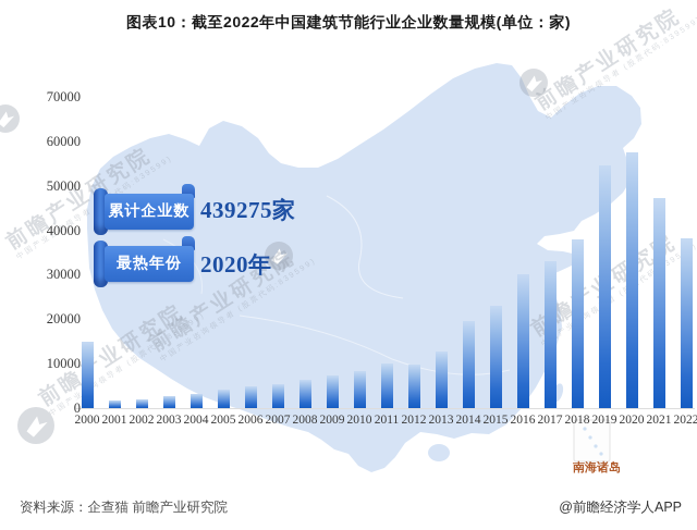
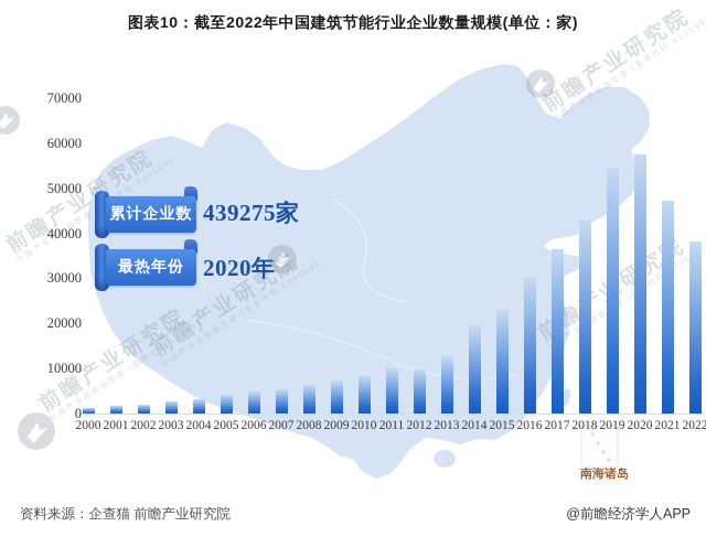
2000: 15000 -> 1000
2017: 33000 -> 36000
2018: 38000 -> 43000
